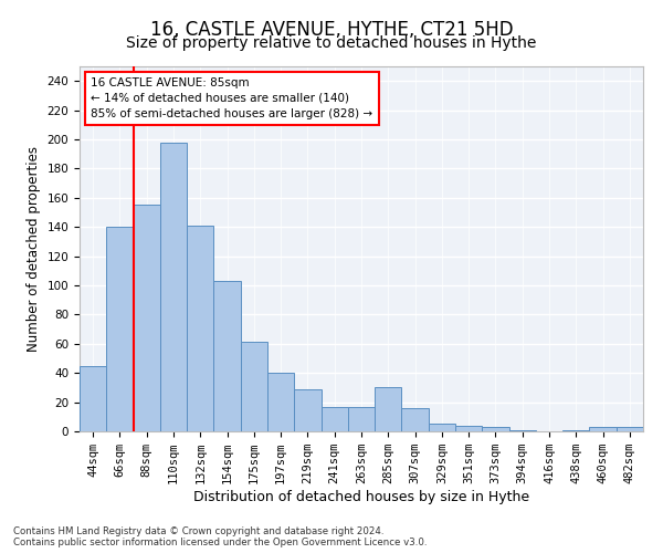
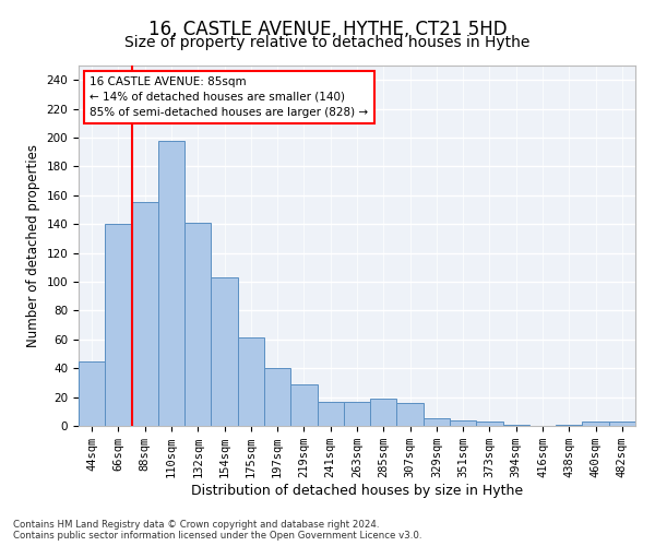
285sqm: 30 -> 19
